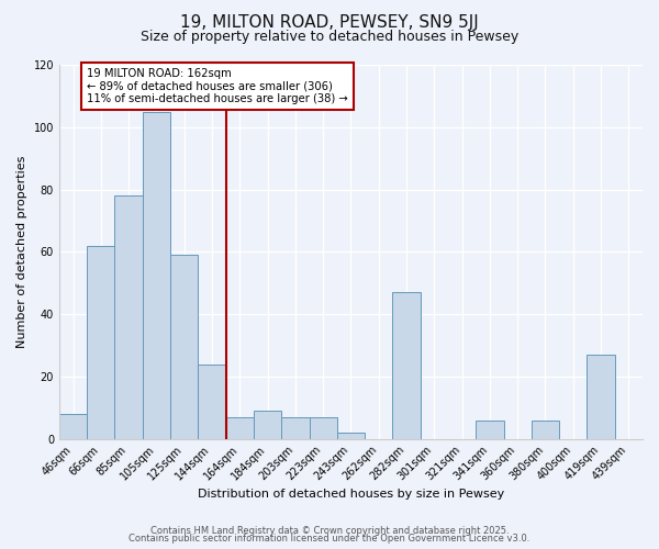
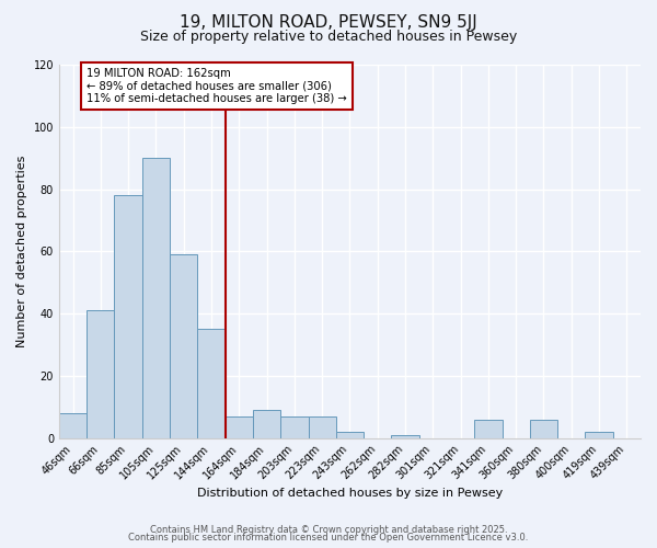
66sqm: 62 -> 41
105sqm: 105 -> 90
144sqm: 24 -> 35
282sqm: 47 -> 1
419sqm: 27 -> 2
